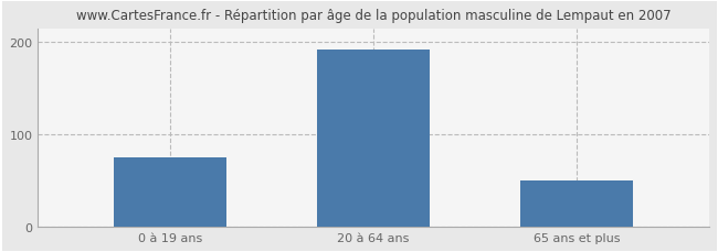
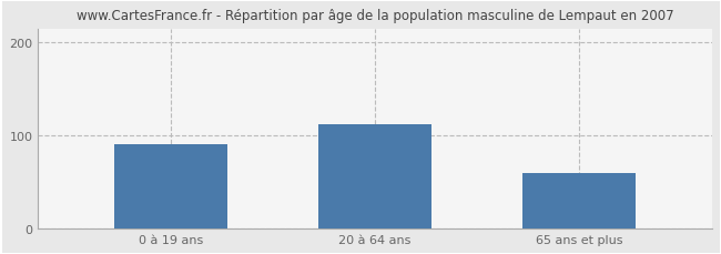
0 à 19 ans: 75 -> 90
20 à 64 ans: 192 -> 112
65 ans et plus: 50 -> 60
